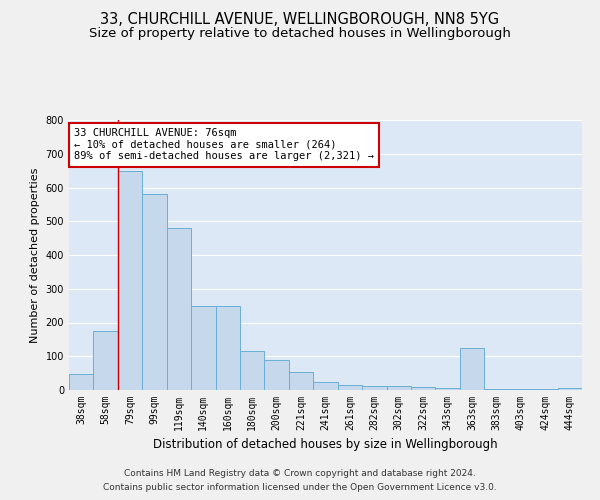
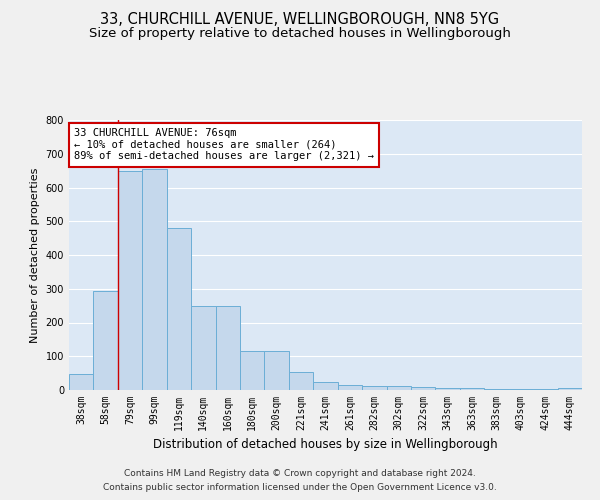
58sqm: 175 -> 293
99sqm: 580 -> 655
200sqm: 90 -> 115
363sqm: 125 -> 5
